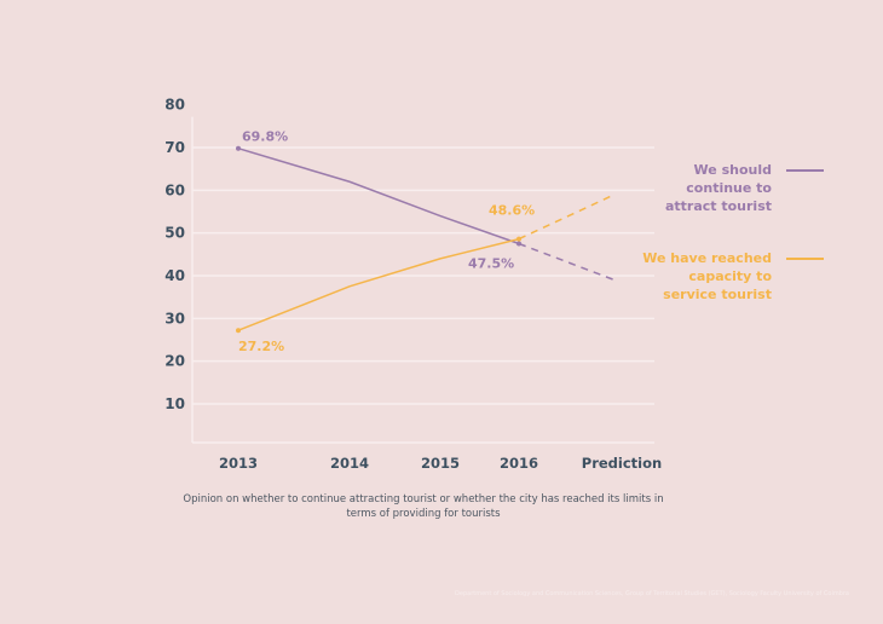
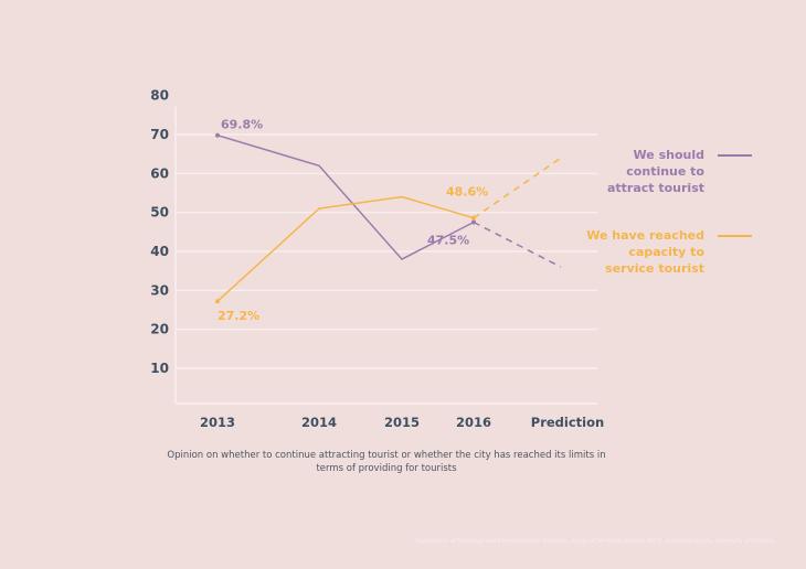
We have reached capacity to service tourist/2014: 38 -> 51
We should continue to attract tourist/2015: 54 -> 38
We have reached capacity to service tourist/2015: 44 -> 54
We should continue to attract tourist/Prediction: 39 -> 36
We have reached capacity to service tourist/Prediction: 59 -> 64
